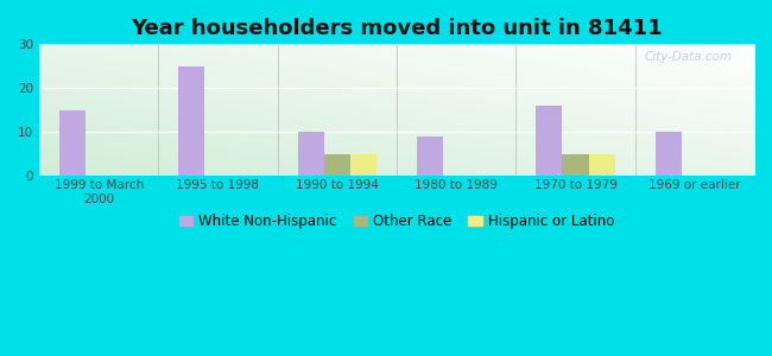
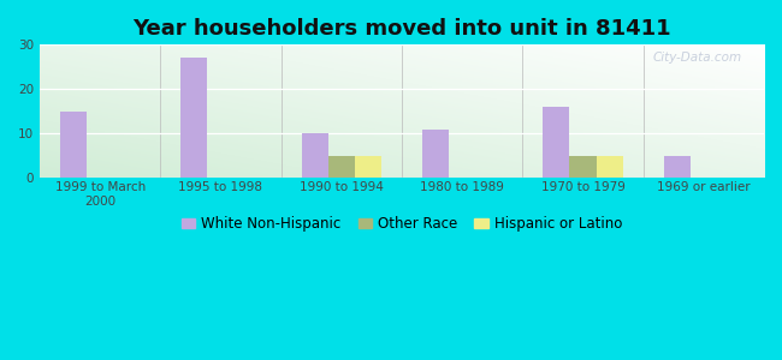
White Non-Hispanic/1995 to 1998: 25 -> 27
White Non-Hispanic/1980 to 1989: 9 -> 11
White Non-Hispanic/1969 or earlier: 10 -> 5
